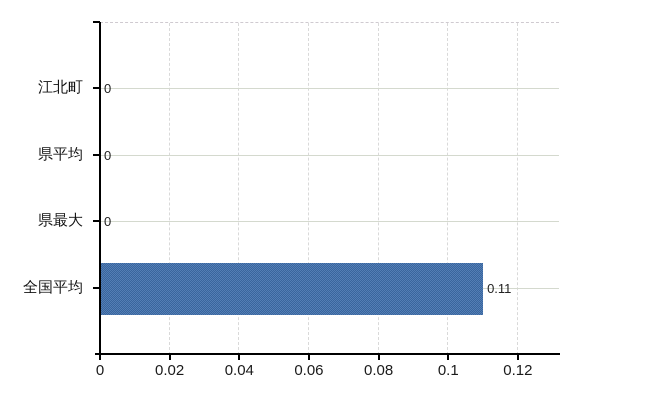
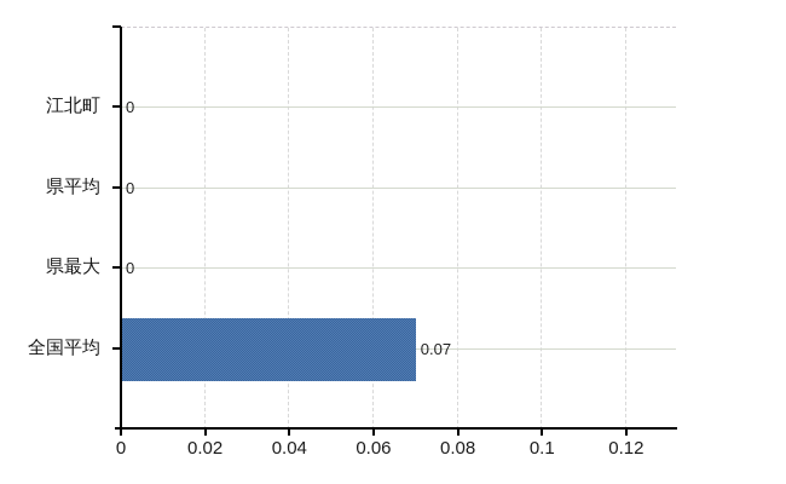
全国平均: 0.11 -> 0.07
